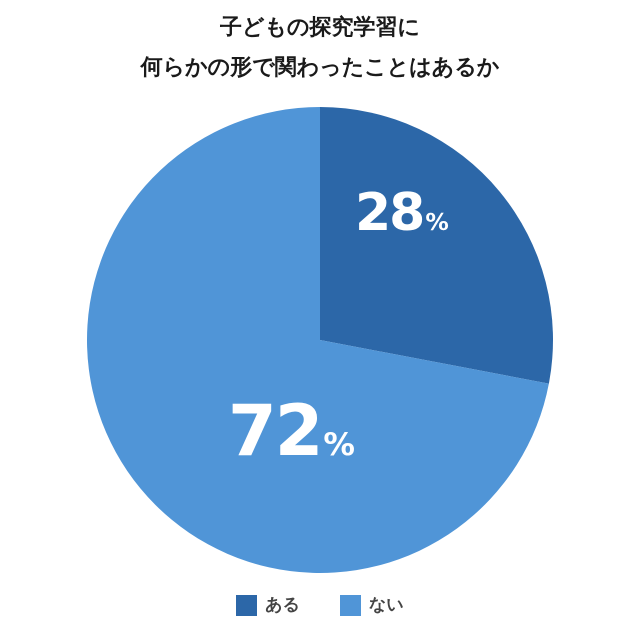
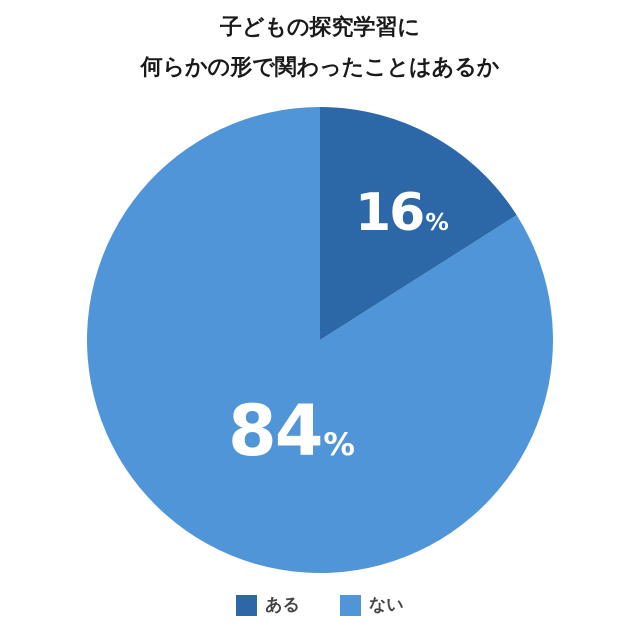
ある: 28 -> 16
ない: 72 -> 84
